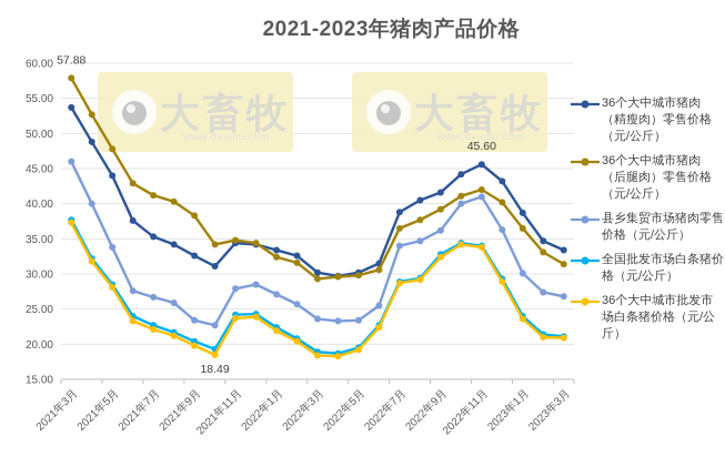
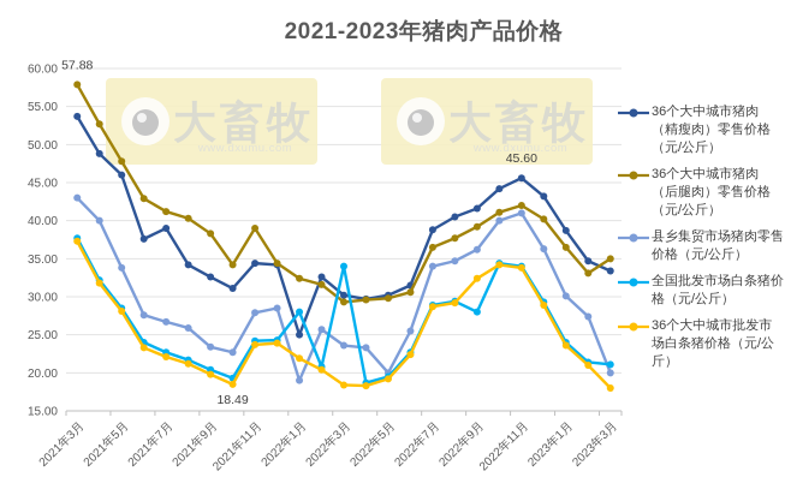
县乡集贸市场猪肉零售价格（元/公斤）/2021年3月: 46 -> 43
36个大中城市猪肉（精瘦肉）零售价格（元/公斤）/2021年5月: 44 -> 46
36个大中城市猪肉（精瘦肉）零售价格（元/公斤）/2021年7月: 35 -> 39
36个大中城市猪肉（后腿肉）零售价格（元/公斤）/2021年11月: 35 -> 39
36个大中城市猪肉（精瘦肉）零售价格（元/公斤）/2022年1月: 33 -> 25
县乡集贸市场猪肉零售价格（元/公斤）/2022年1月: 27 -> 19
全国批发市场白条猪价格（元/公斤）/2022年1月: 22 -> 28
全国批发市场白条猪价格（元/公斤）/2022年3月: 19 -> 34
县乡集贸市场猪肉零售价格（元/公斤）/2022年5月: 23 -> 20
全国批发市场白条猪价格（元/公斤）/2022年9月: 33 -> 28
36个大中城市猪肉（后腿肉）零售价格（元/公斤）/2023年3月: 31 -> 35
县乡集贸市场猪肉零售价格（元/公斤）/2023年3月: 27 -> 20
36个大中城市批发市场白条猪价格（元/公斤）/2023年3月: 21 -> 18
